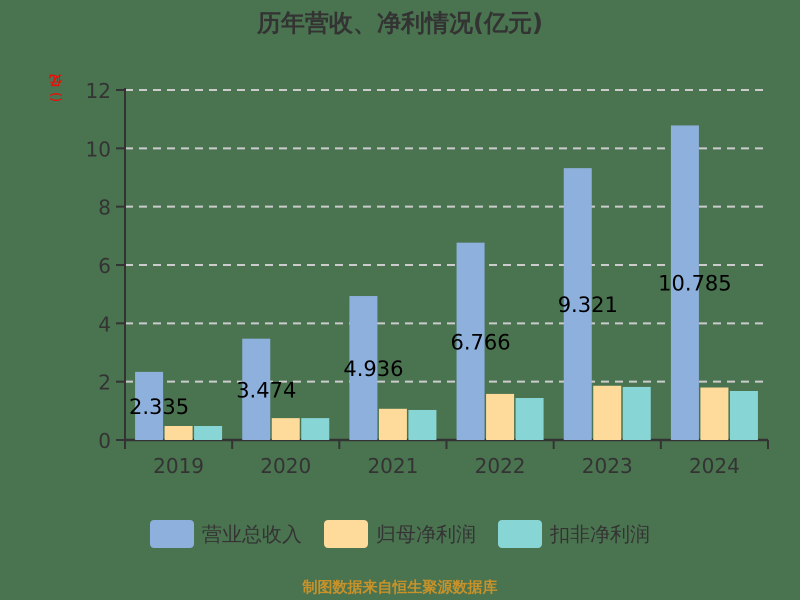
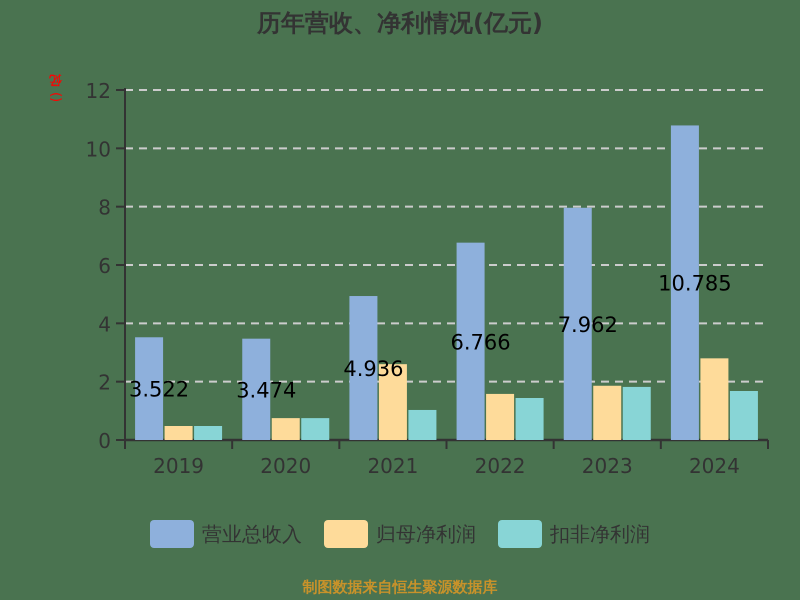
营业总收入/2019: 2.335 -> 3.522
归母净利润/2021: 1.1 -> 2.6
营业总收入/2023: 9.321 -> 7.962
归母净利润/2024: 1.8 -> 2.8
